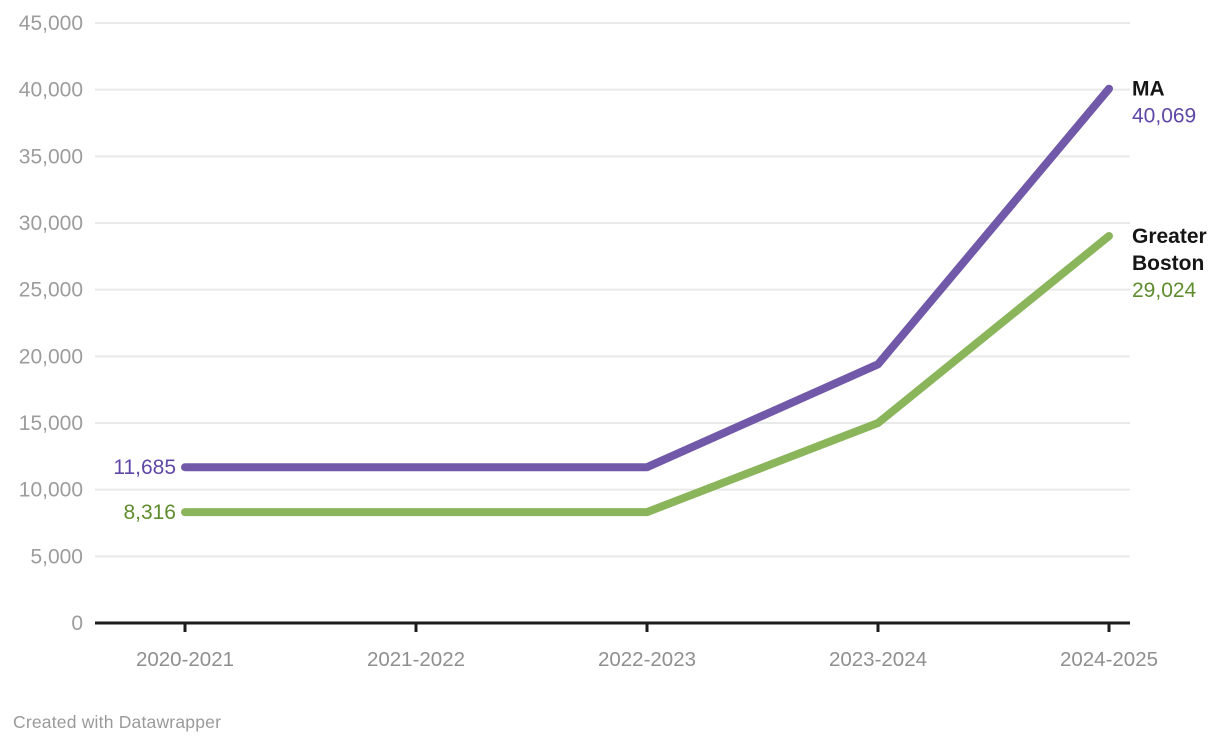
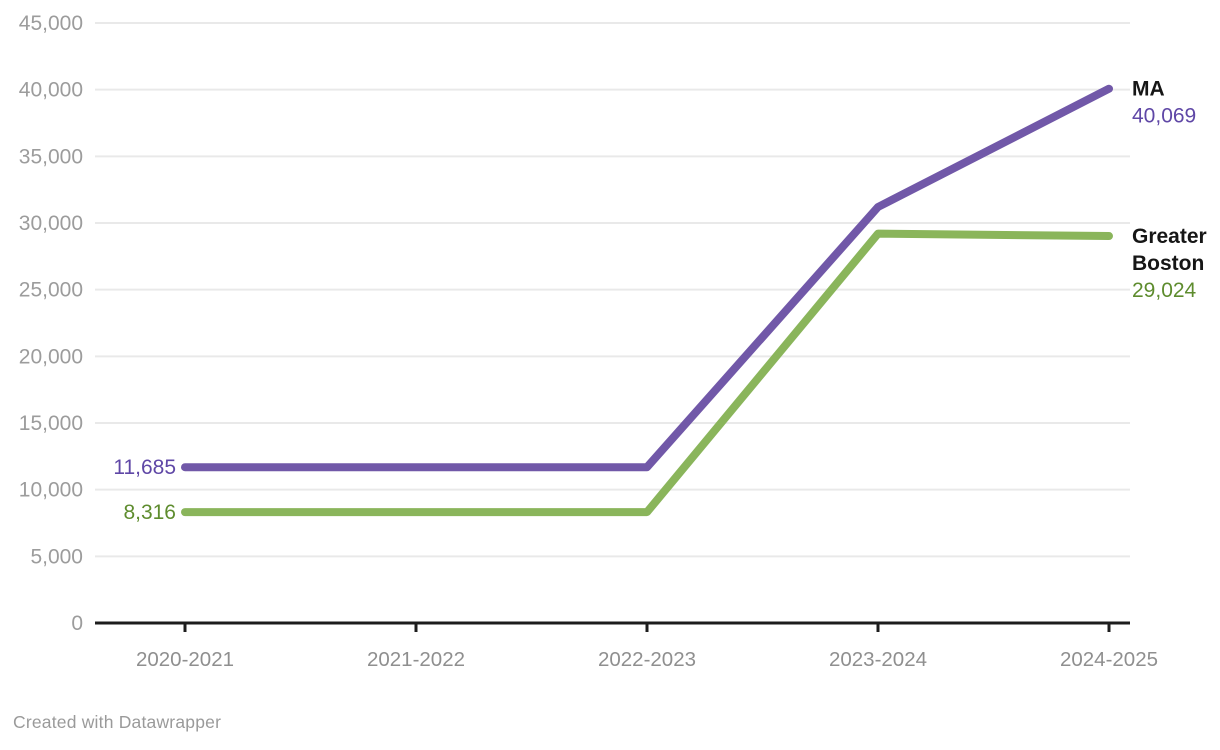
MA/2023-2024: 19400 -> 31200
Greater Boston/2023-2024: 15000 -> 29200
